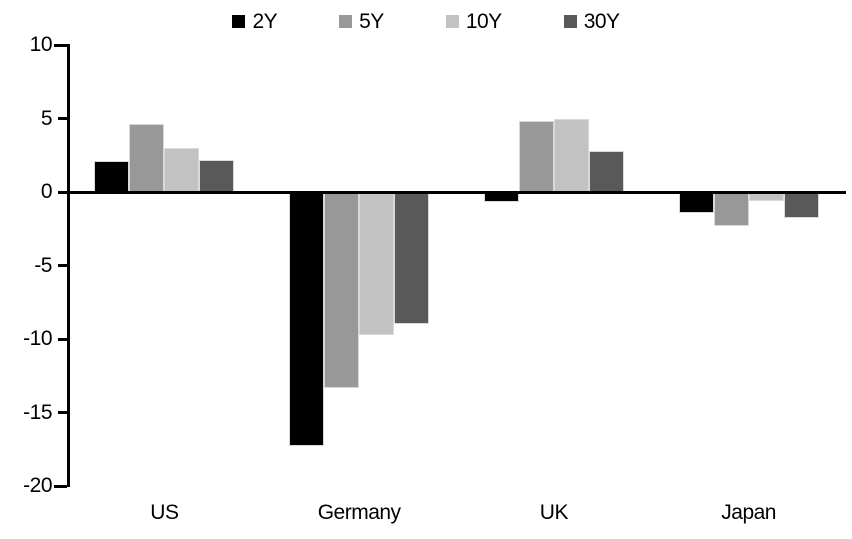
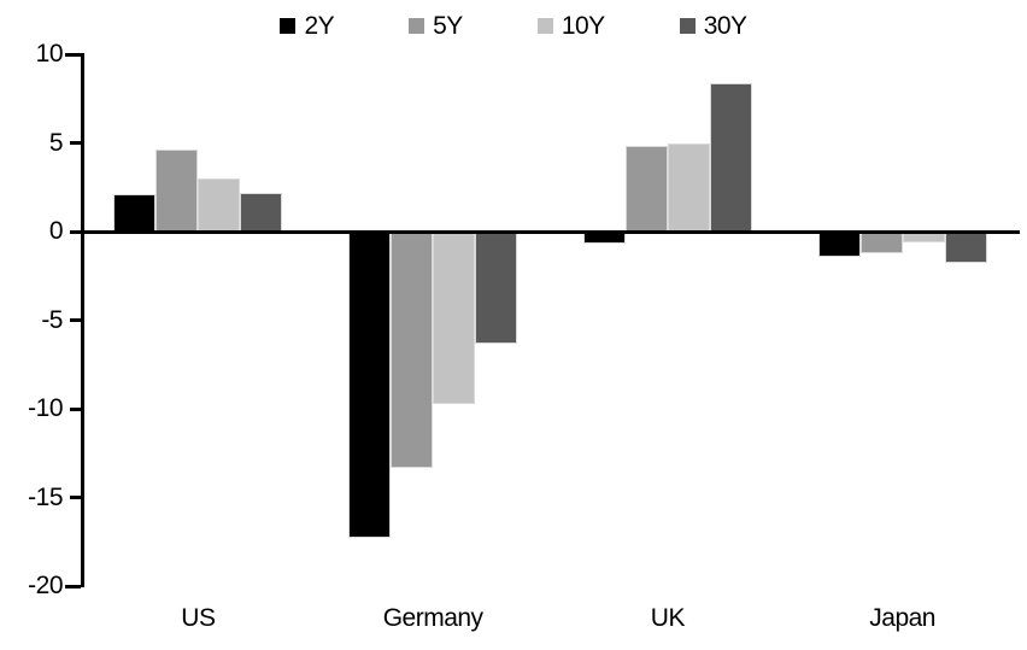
30Y/Germany: -9.0 -> -6.3
30Y/UK: 2.8 -> 8.4
5Y/Japan: -2.3 -> -1.2
